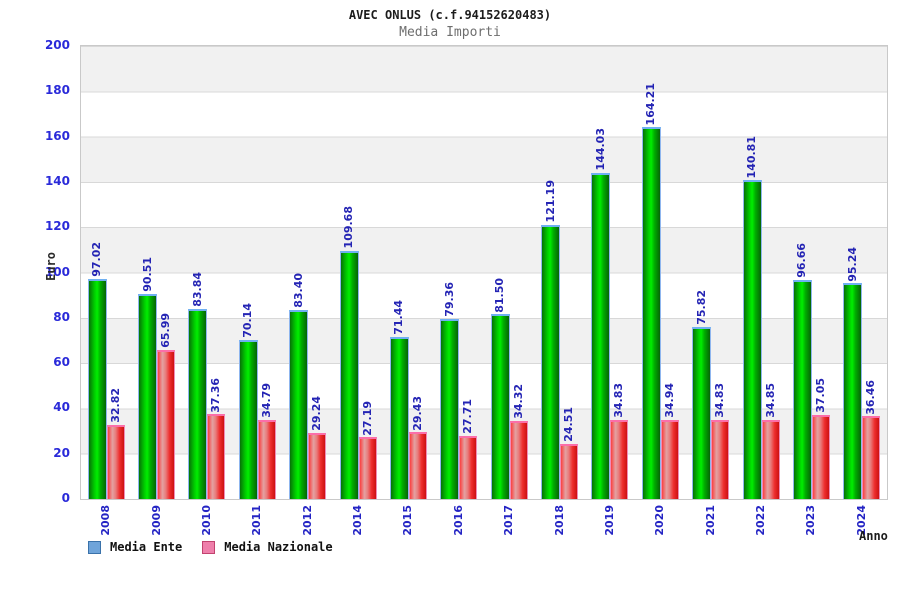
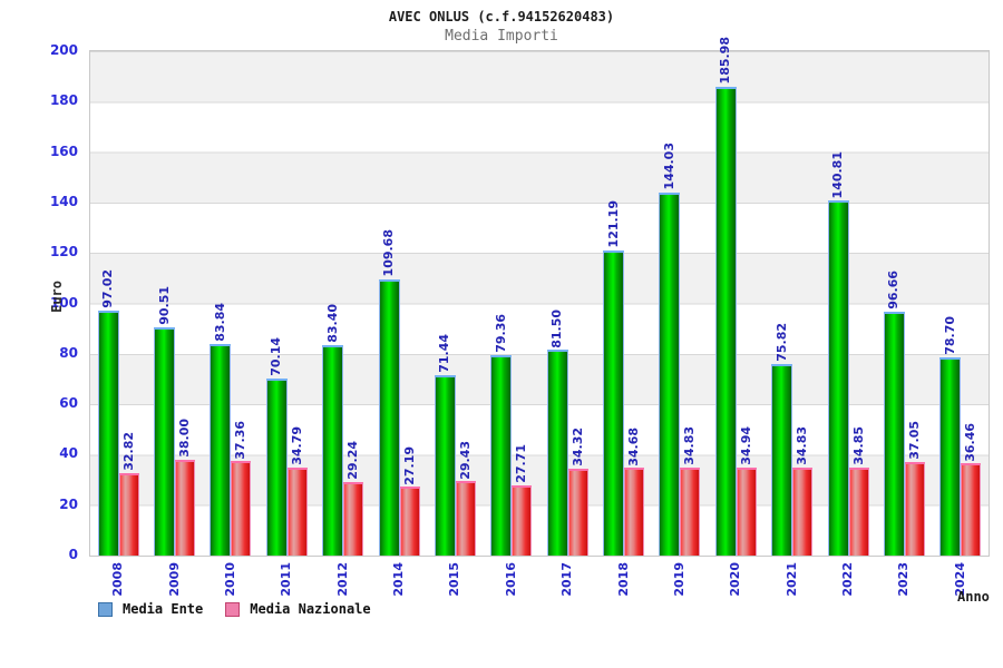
Media Nazionale/2009: 65.99 -> 38.00
Media Nazionale/2018: 24.51 -> 34.68
Media Ente/2020: 164.21 -> 185.98
Media Ente/2024: 95.24 -> 78.70
